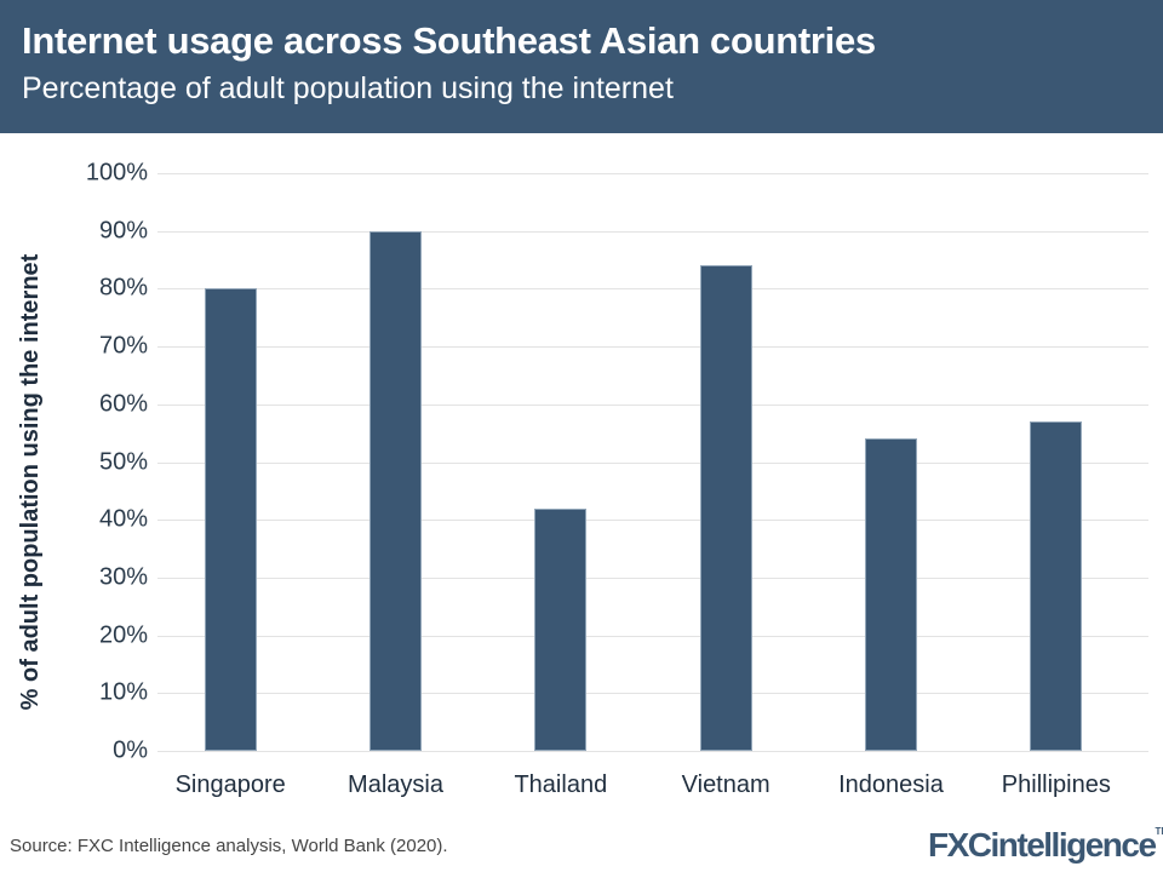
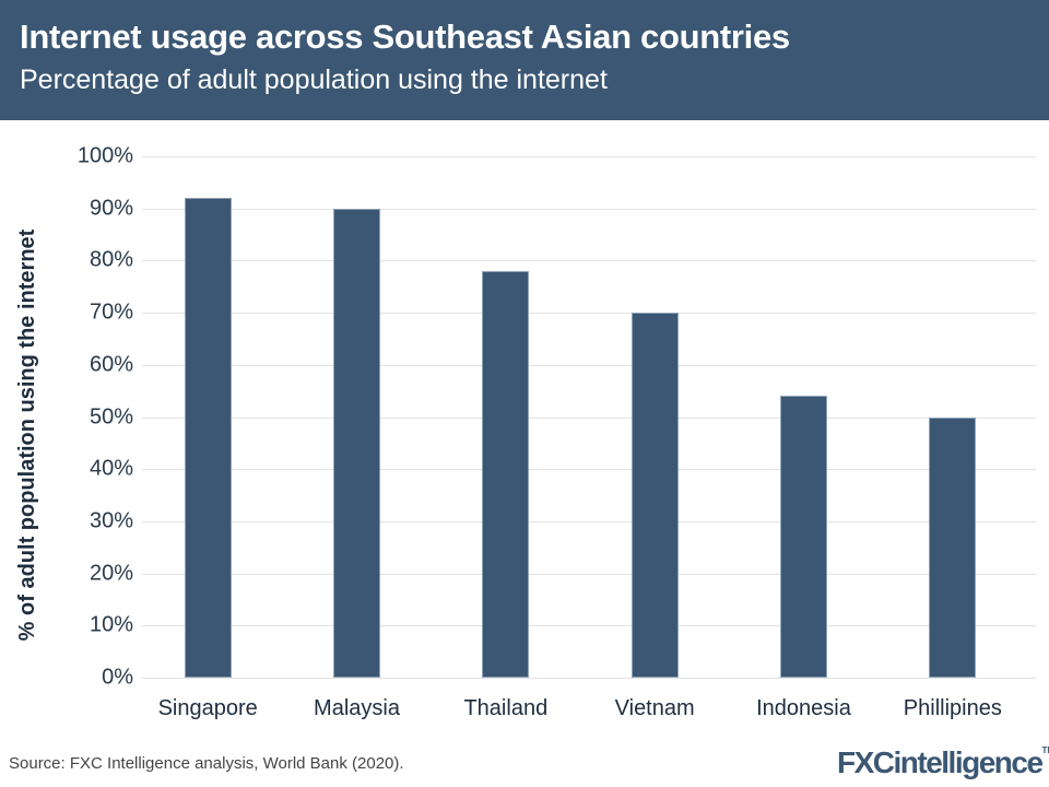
Singapore: 80% -> 92%
Thailand: 42% -> 78%
Vietnam: 84% -> 70%
Phillipines: 57% -> 50%
